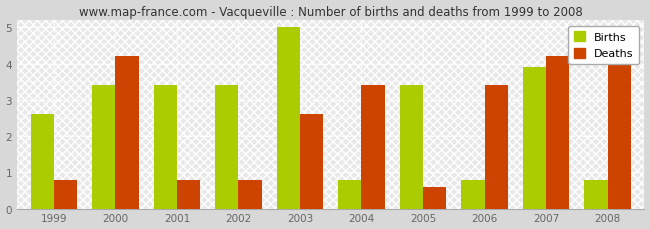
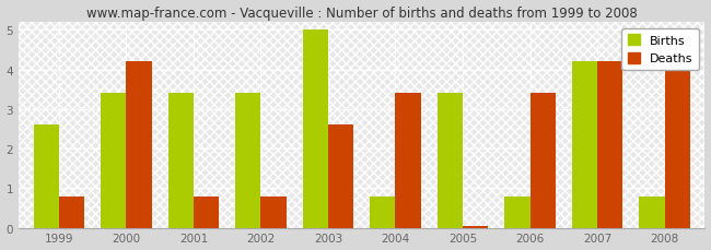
Deaths/2005: 0.60 -> 0.05
Births/2007: 3.9 -> 4.2
